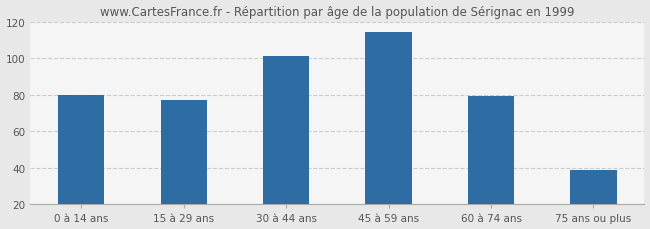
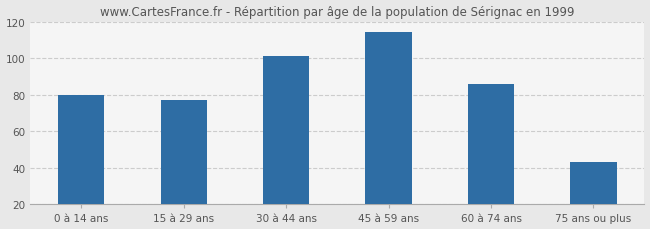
60 à 74 ans: 79 -> 86
75 ans ou plus: 39 -> 43
